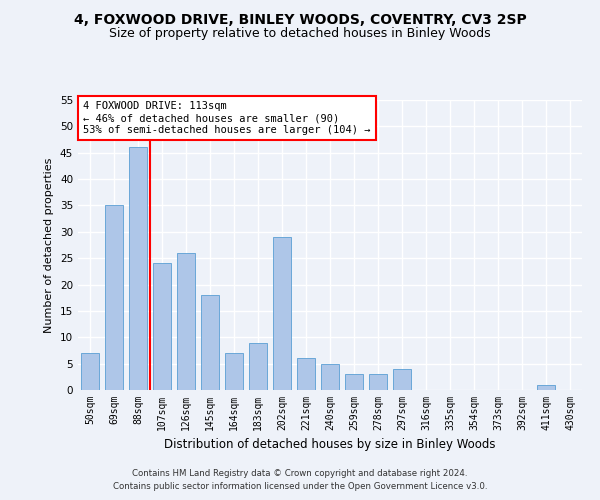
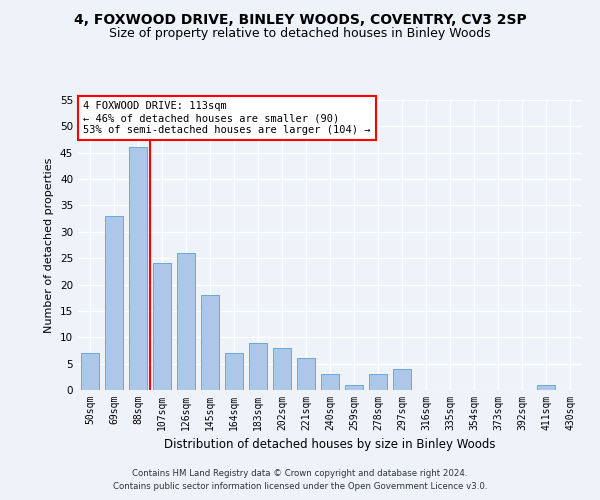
69sqm: 35 -> 33
202sqm: 29 -> 8
240sqm: 5 -> 3
259sqm: 3 -> 1
